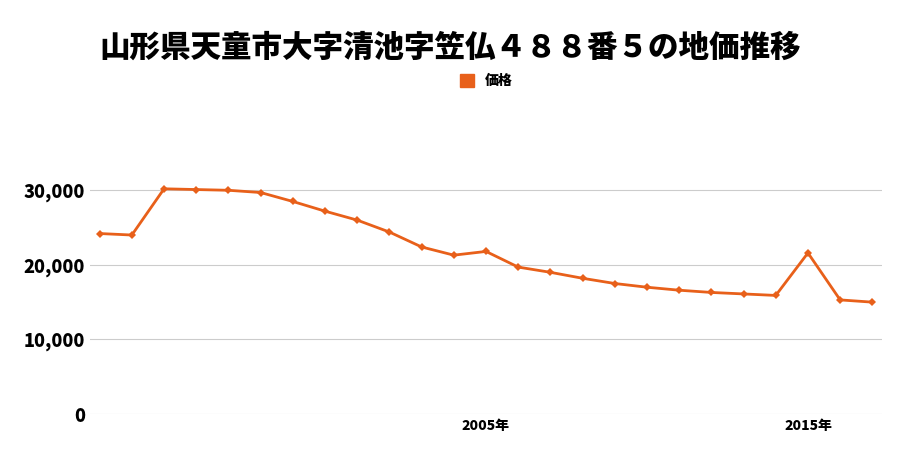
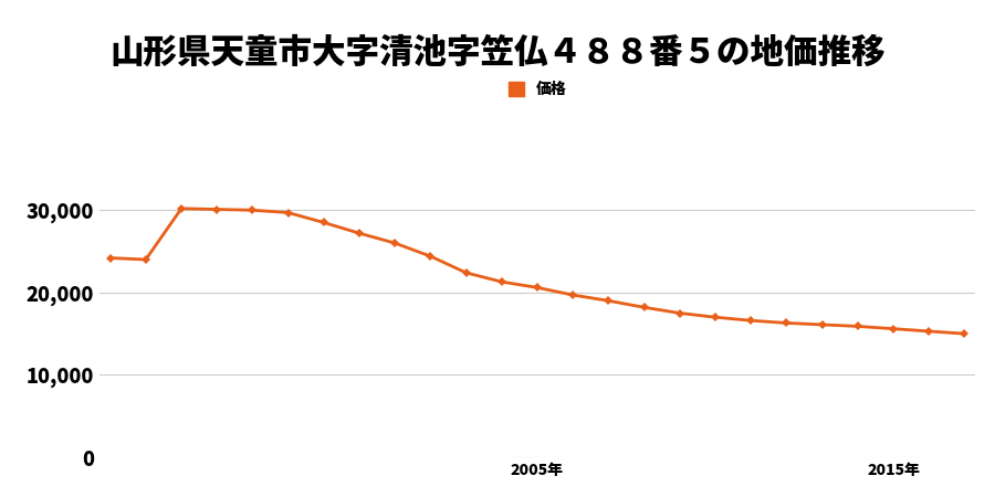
2005年: 21,800 -> 20,600
2015年: 21,600 -> 15,600
